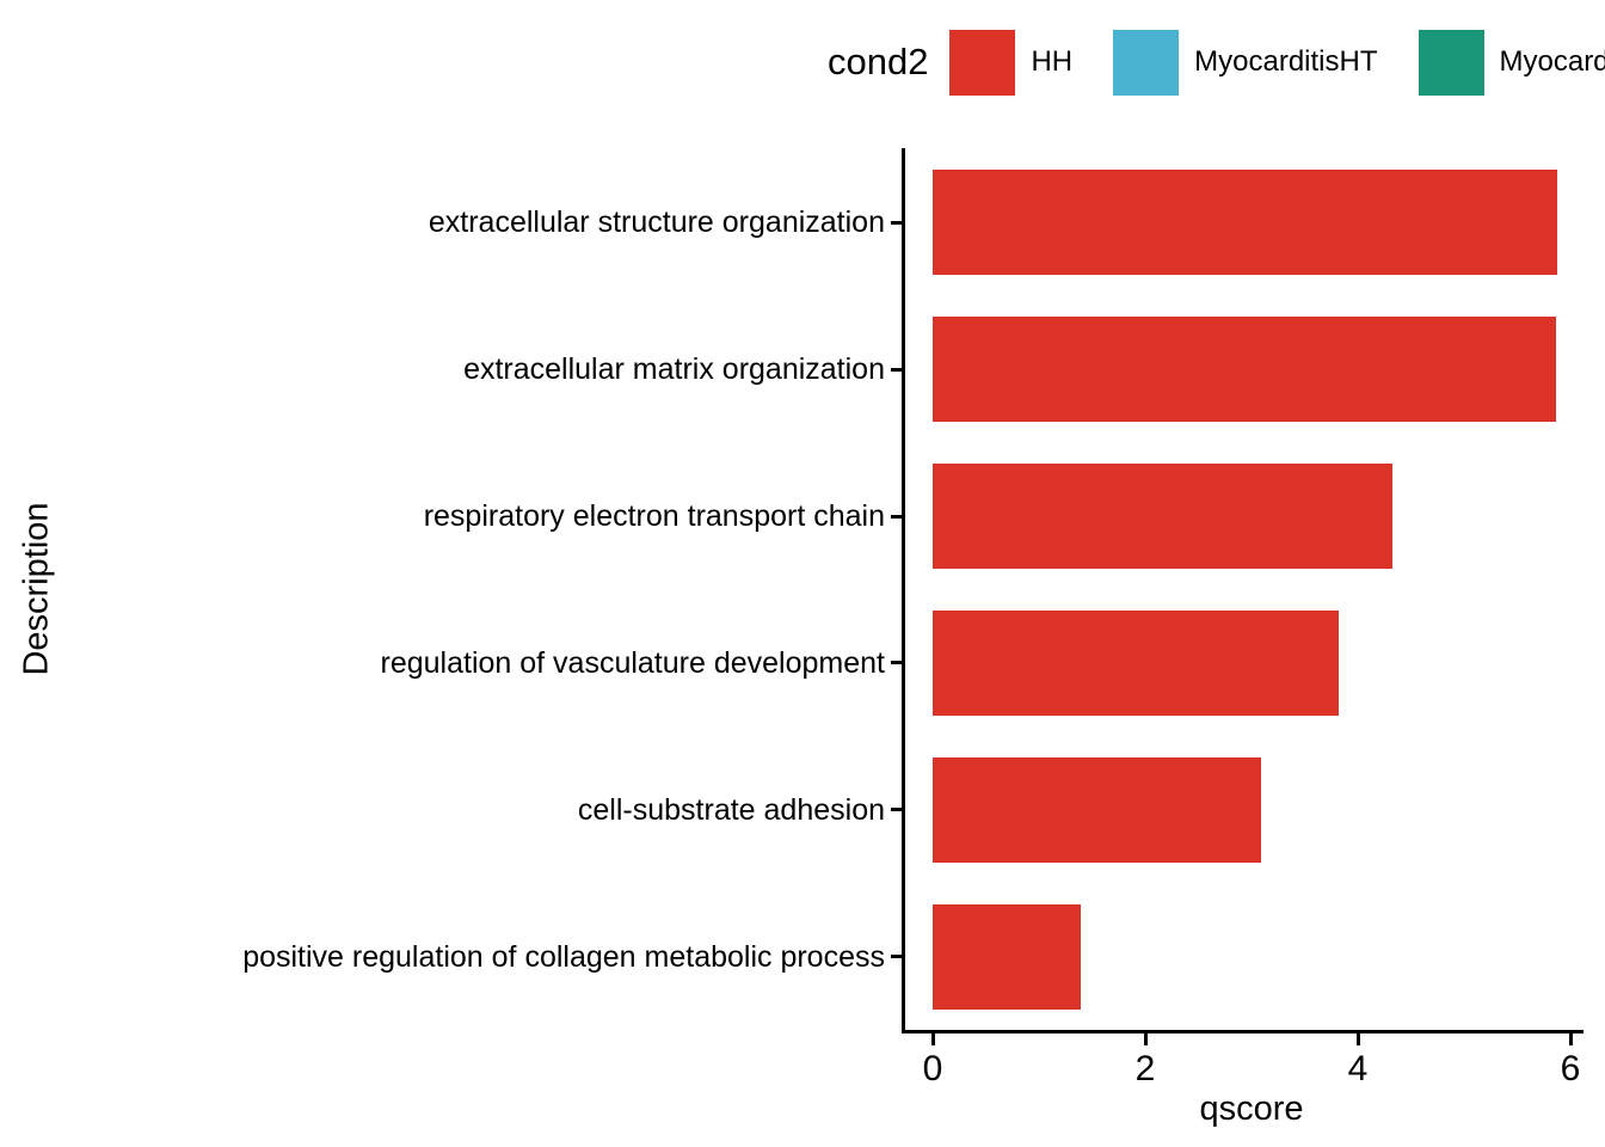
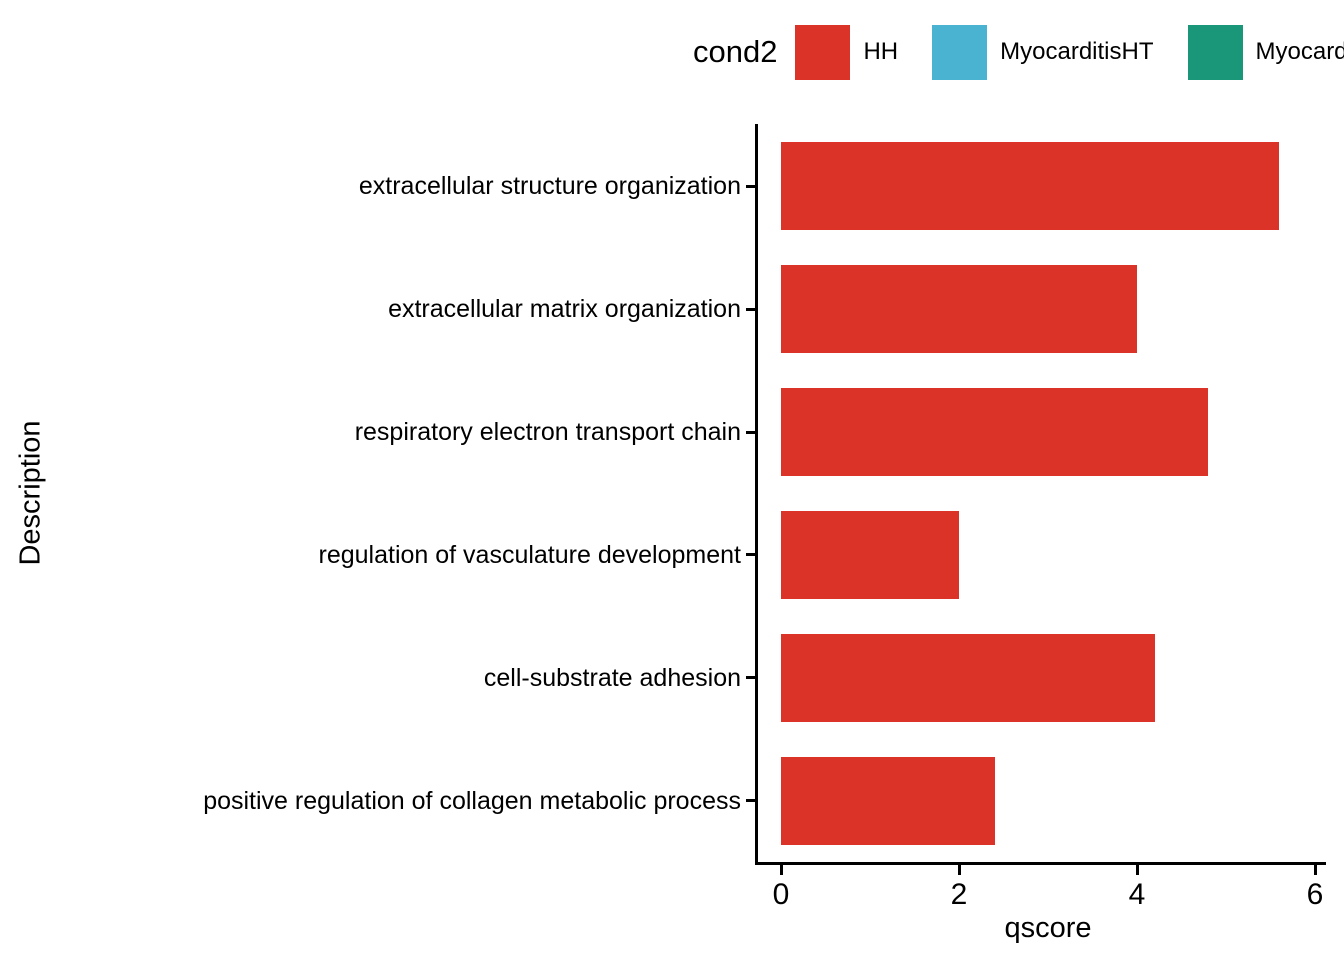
extracellular structure organization: 5.9 -> 5.6
extracellular matrix organization: 5.9 -> 4.0
respiratory electron transport chain: 4.3 -> 4.8
regulation of vasculature development: 3.8 -> 2.0
cell-substrate adhesion: 3.1 -> 4.2
positive regulation of collagen metabolic process: 1.4 -> 2.4
